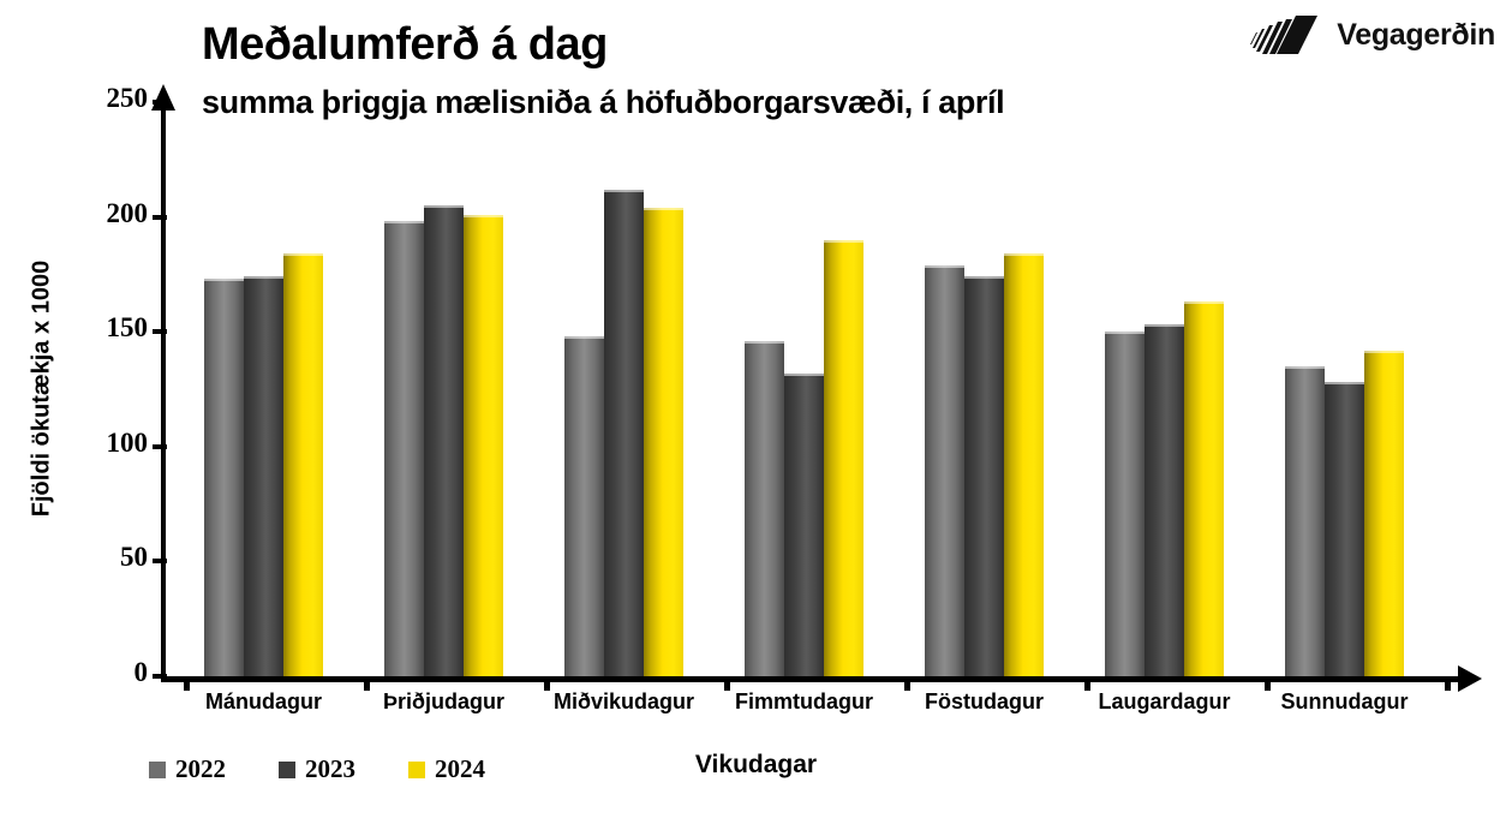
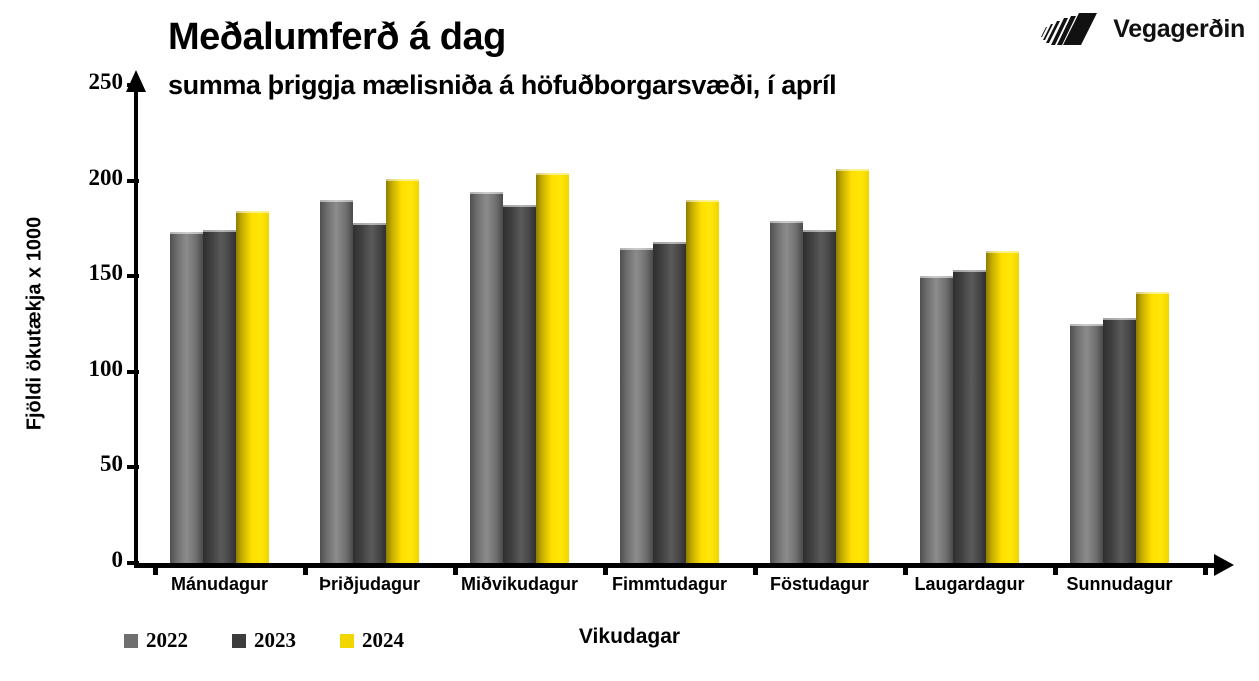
2022/Þriðjudagur: 198 -> 190
2023/Þriðjudagur: 205 -> 178
2022/Miðvikudagur: 148 -> 194
2023/Miðvikudagur: 212 -> 187
2022/Fimmtudagur: 146 -> 165
2023/Fimmtudagur: 132 -> 168
2024/Föstudagur: 184 -> 206
2022/Sunnudagur: 135 -> 125
